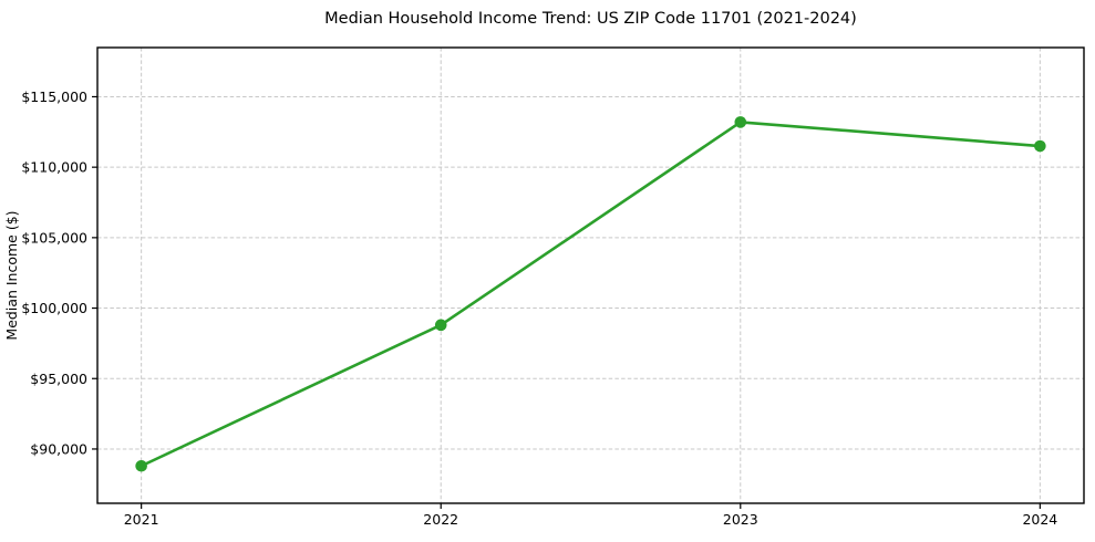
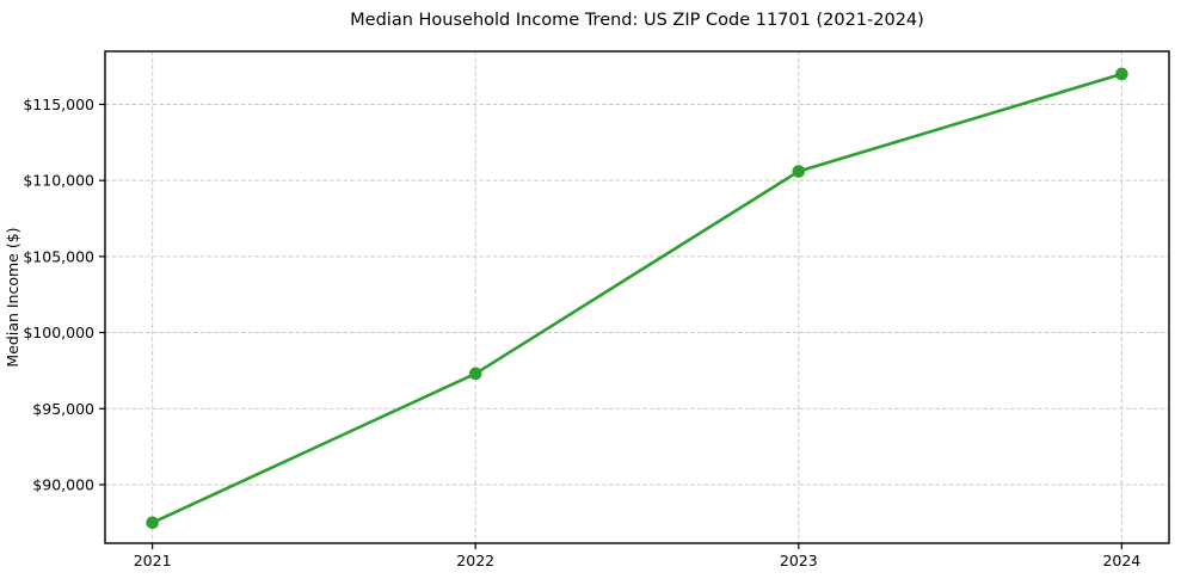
2021: $88800 -> $87500
2022: $98800 -> $97300
2023: $113200 -> $110600
2024: $111500 -> $117000
